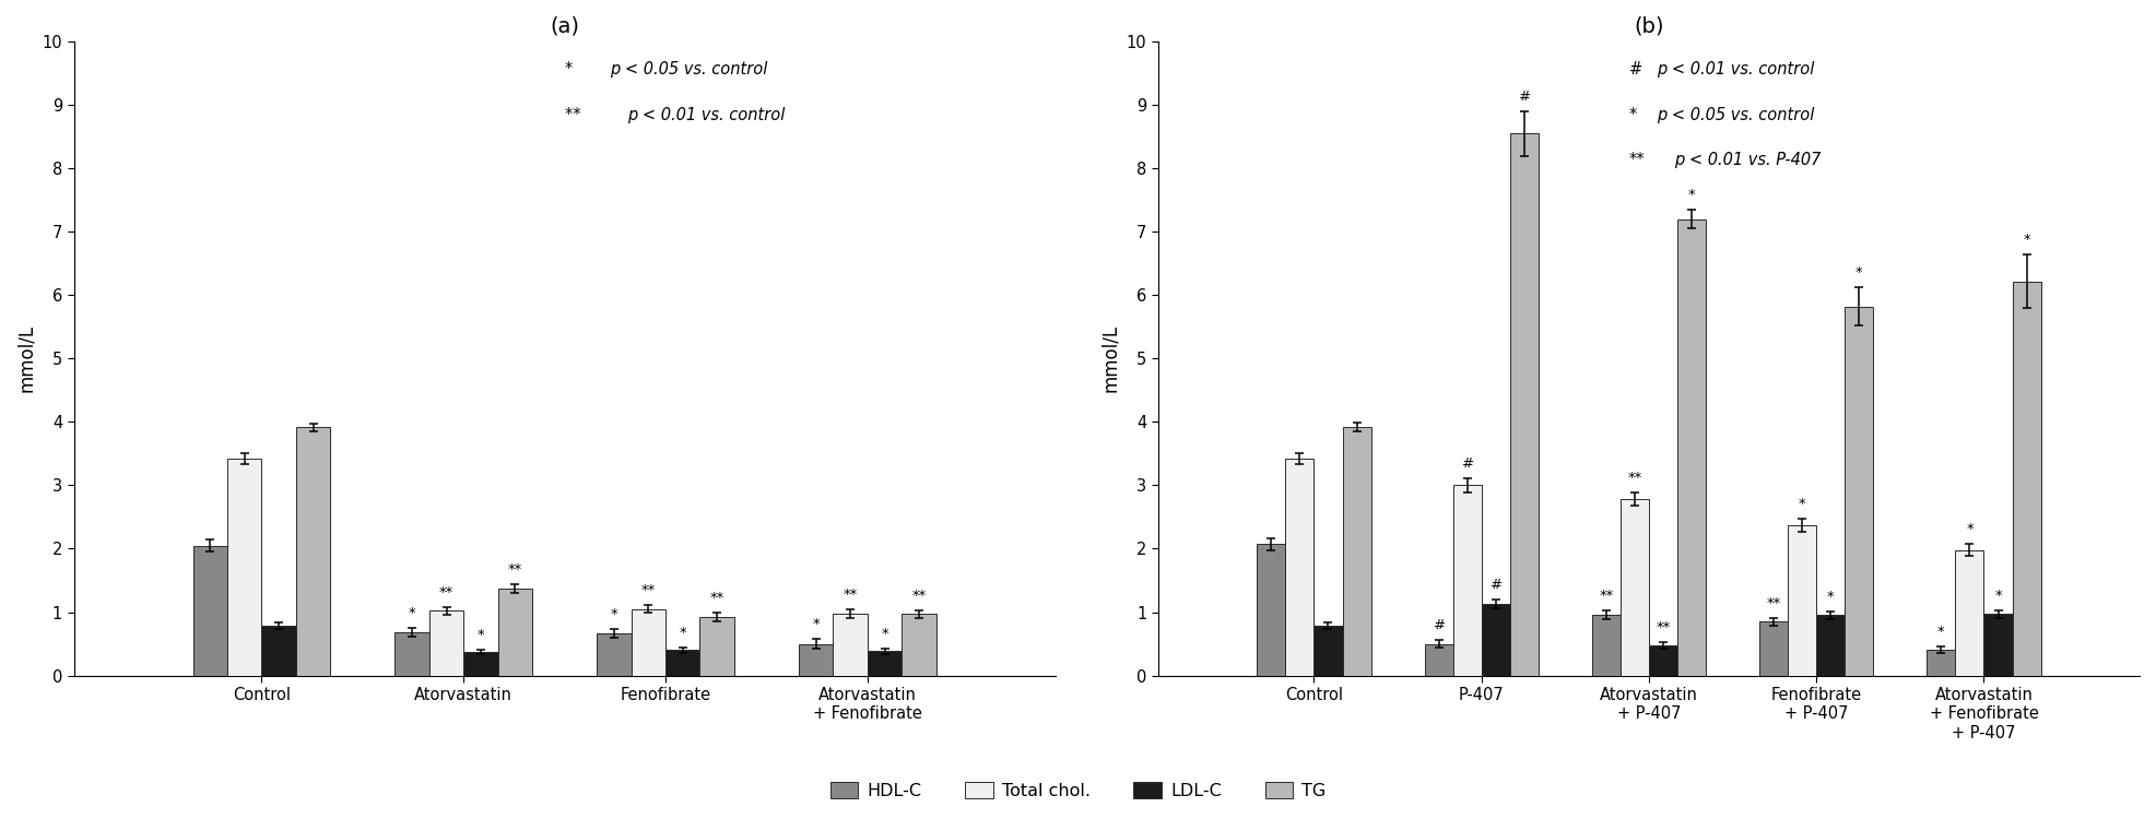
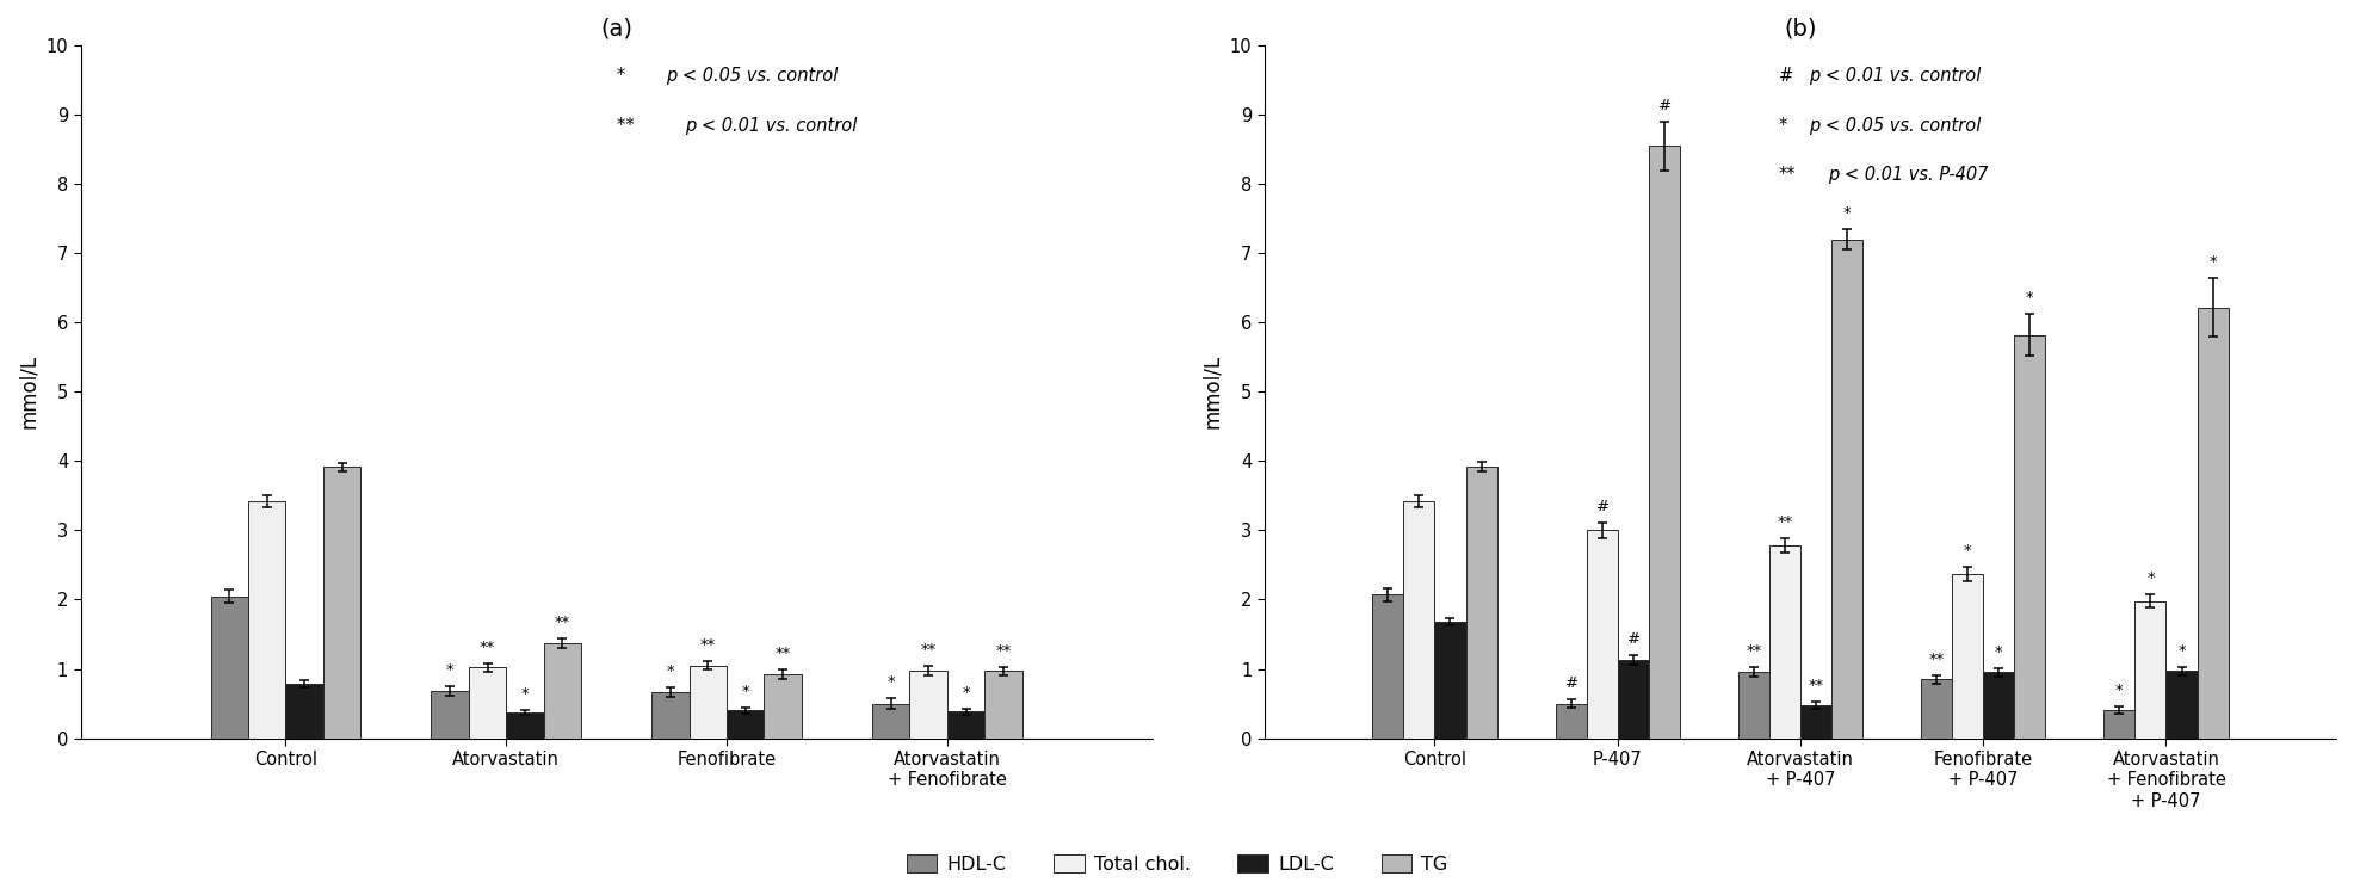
(b)/LDL-C/Control: 0.78 -> 1.68
